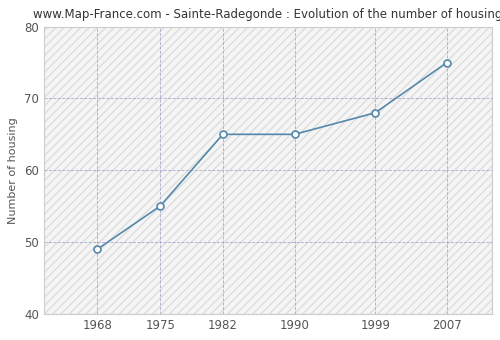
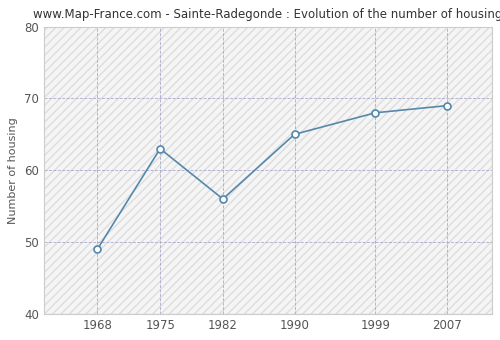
1975: 55 -> 63
1982: 65 -> 56
2007: 75 -> 69
